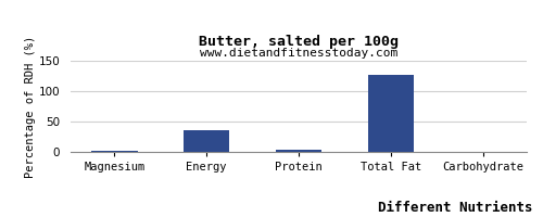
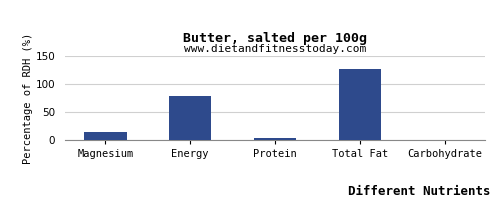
Magnesium: 2 -> 14
Energy: 36 -> 78
